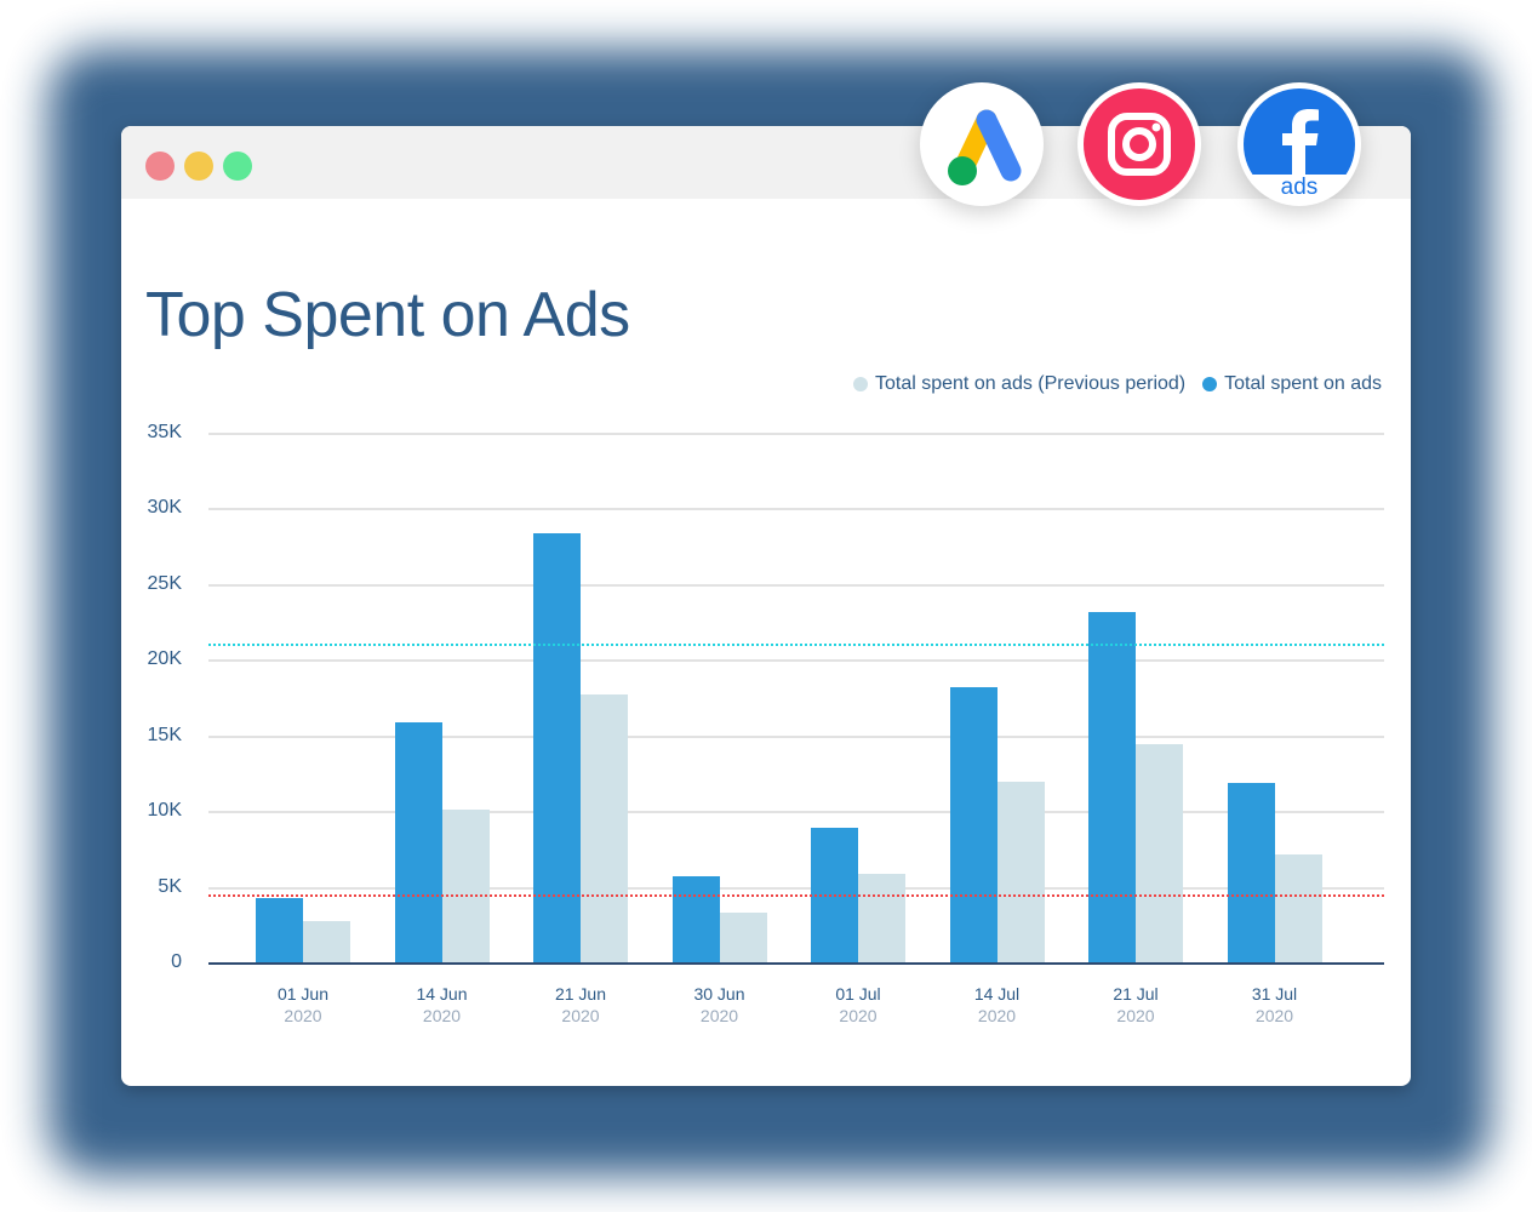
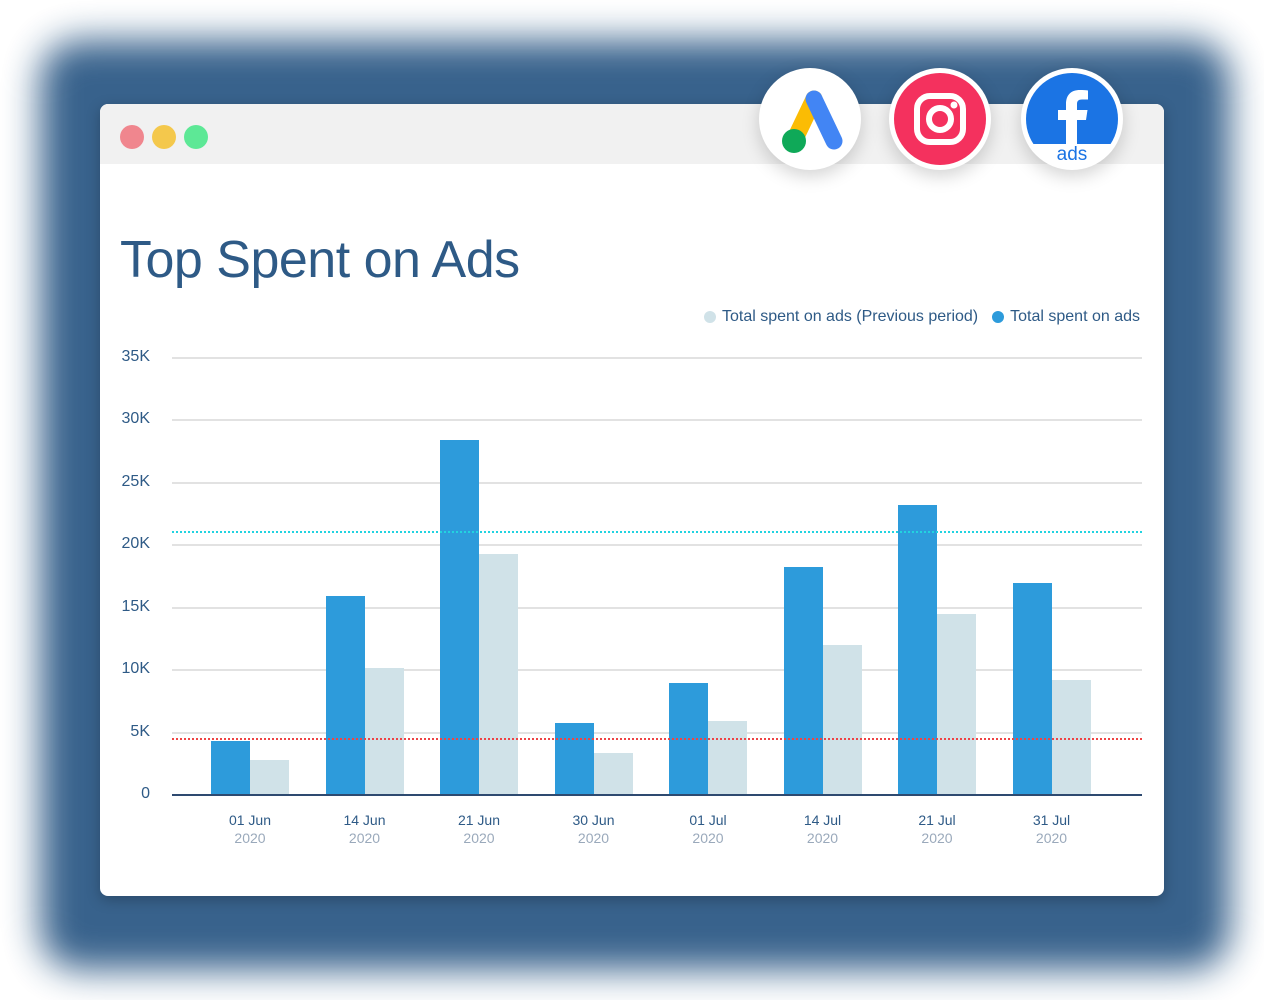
Total spent on ads (Previous period)/21 Jun 2020: 17.8K -> 19.3K
Total spent on ads/31 Jul 2020: 11.9K -> 17.0K
Total spent on ads (Previous period)/31 Jul 2020: 7.2K -> 9.2K
